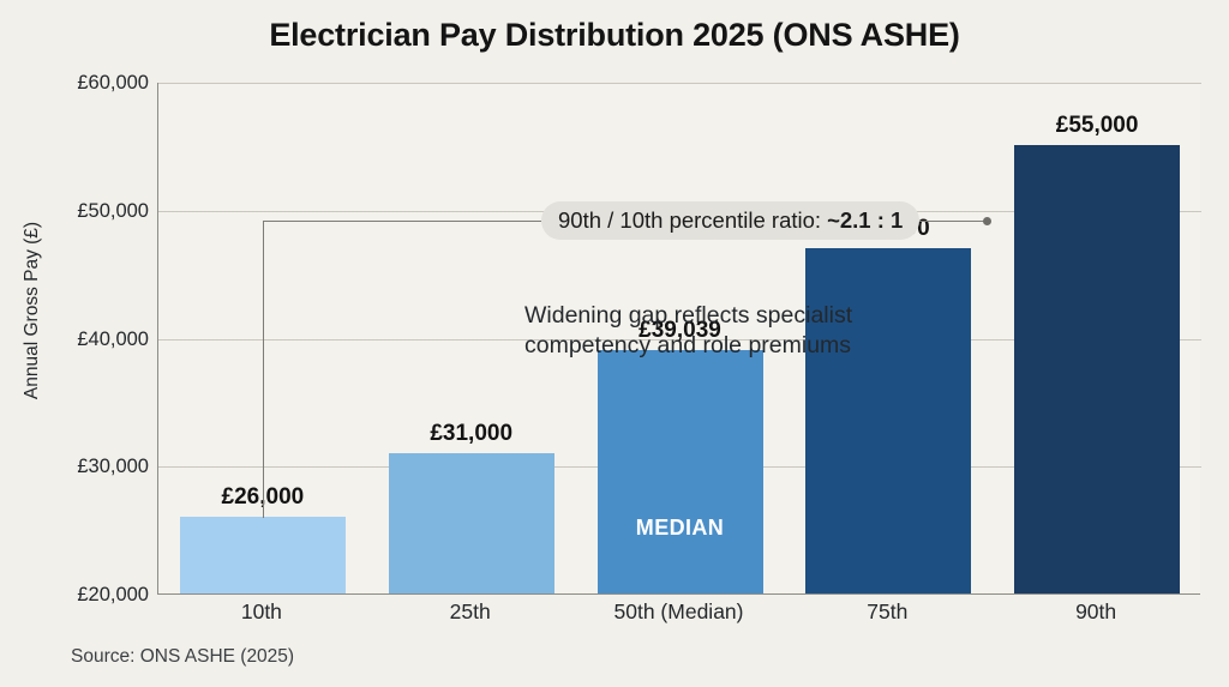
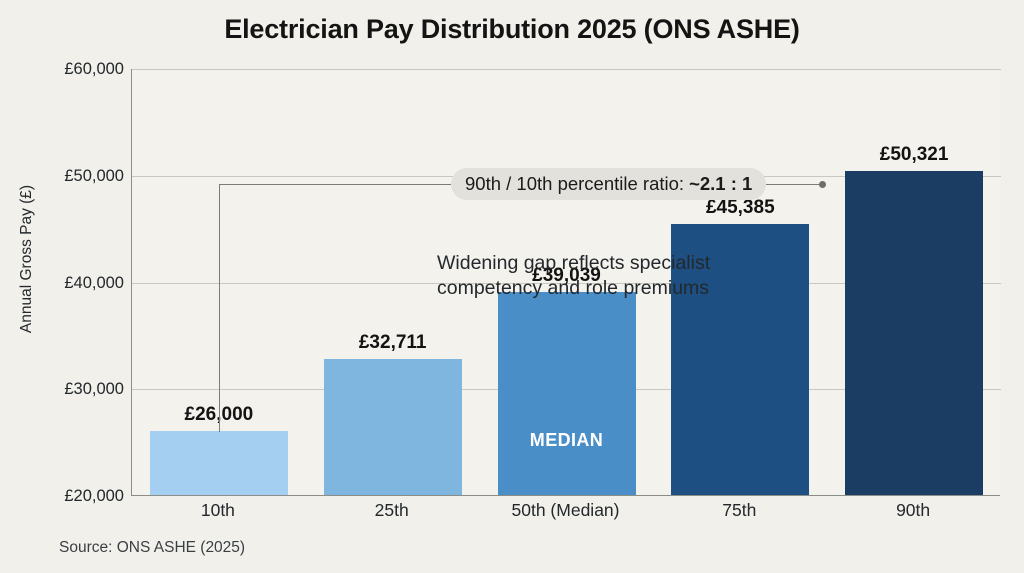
25th: £31,000 -> £32,711
75th: £47,000 -> £45,385
90th: £55,000 -> £50,321
